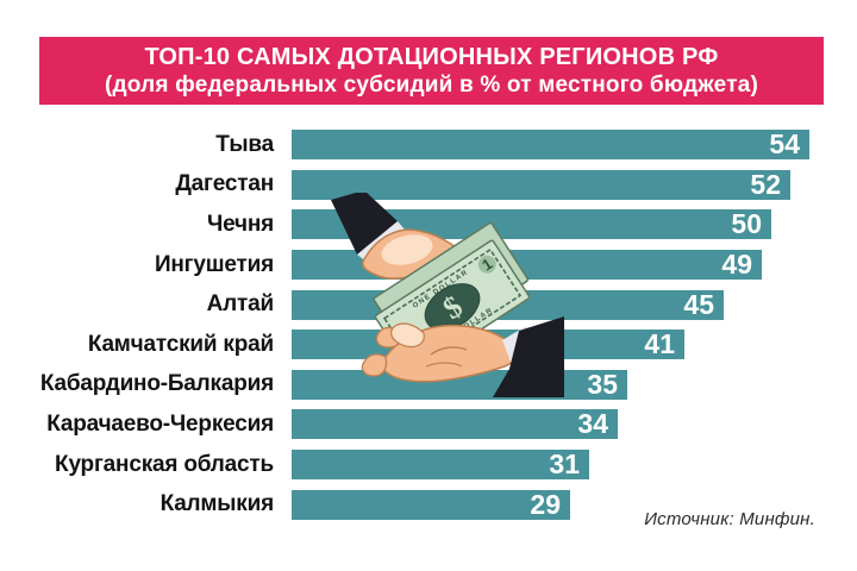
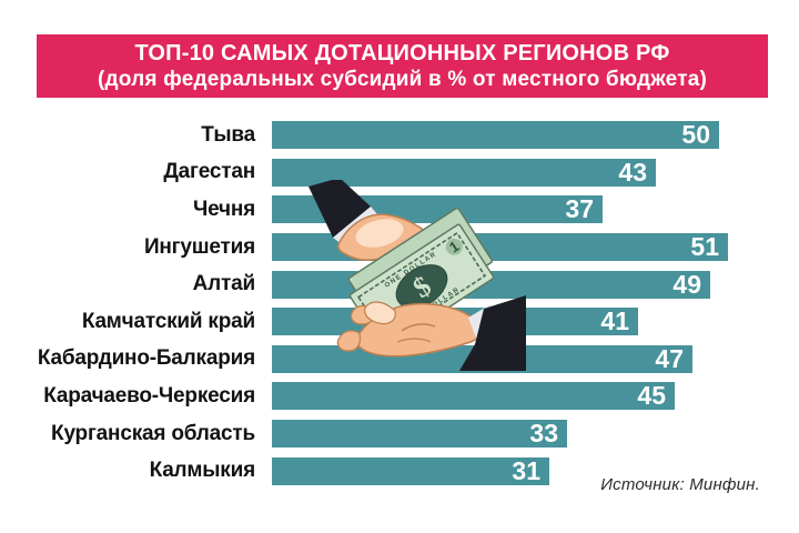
Тыва: 54 -> 50
Дагестан: 52 -> 43
Чечня: 50 -> 37
Ингушетия: 49 -> 51
Алтай: 45 -> 49
Кабардино-Балкария: 35 -> 47
Карачаево-Черкесия: 34 -> 45
Курганская область: 31 -> 33
Калмыкия: 29 -> 31
